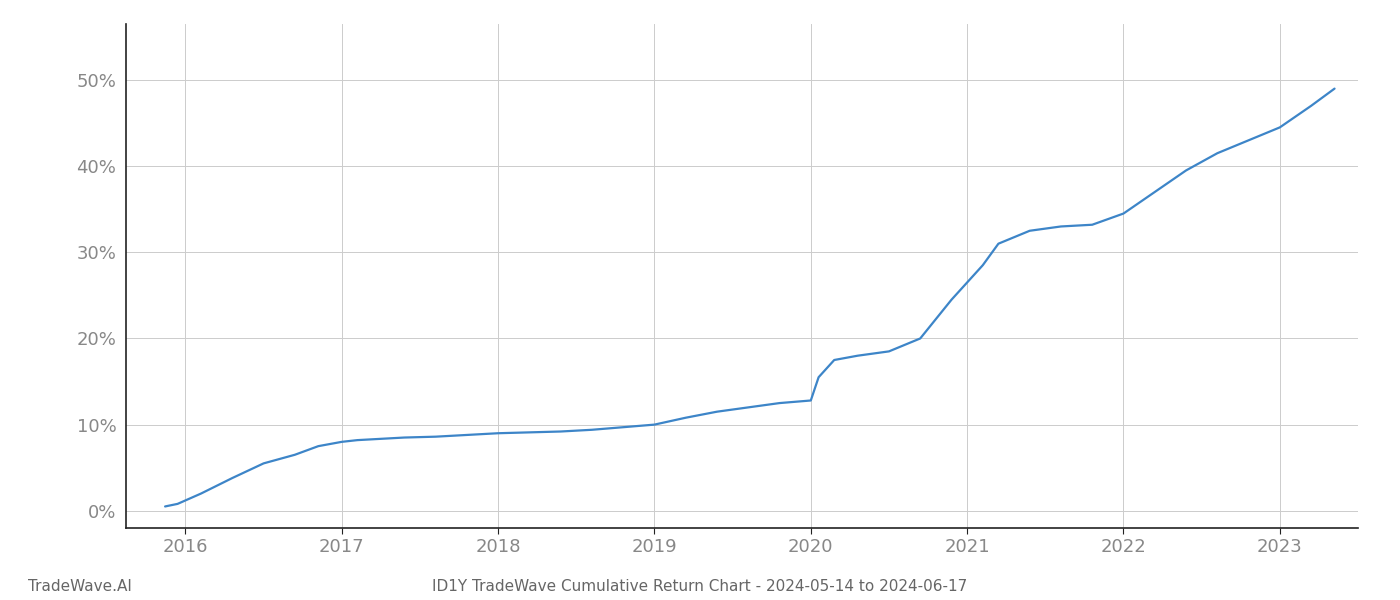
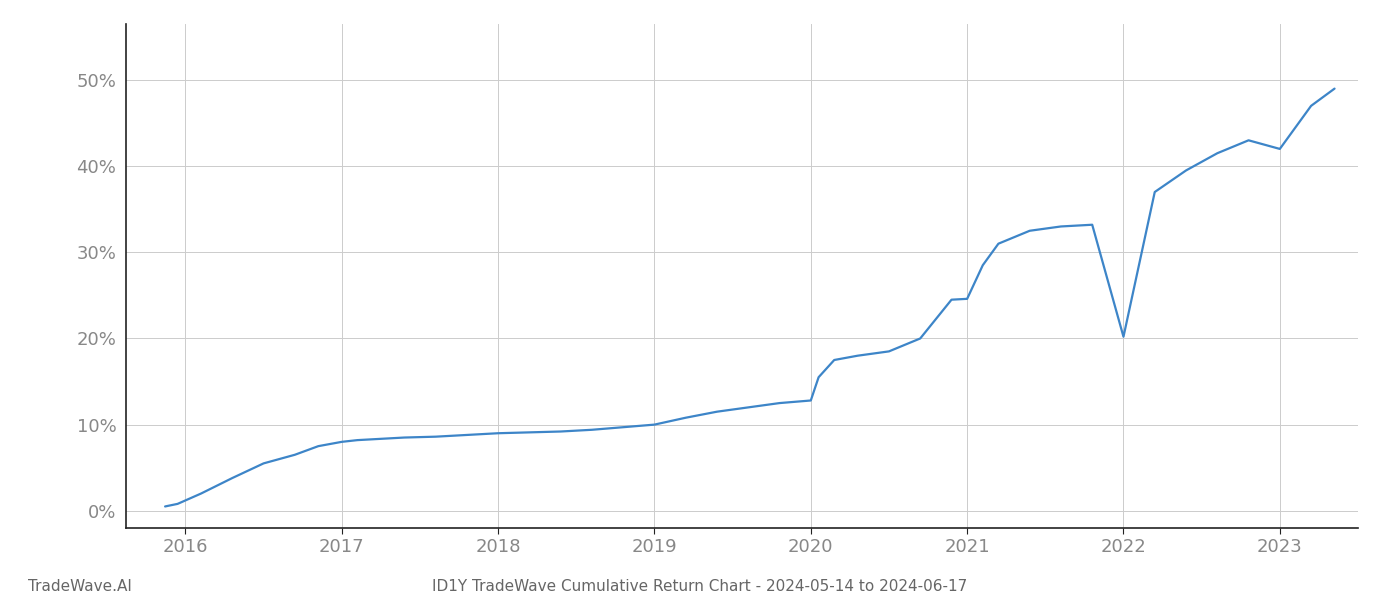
2021: 26.5% -> 24.6%
2022: 34.5% -> 20.2%
2023: 44.5% -> 42.0%
